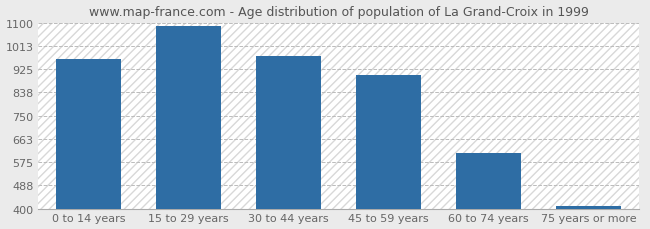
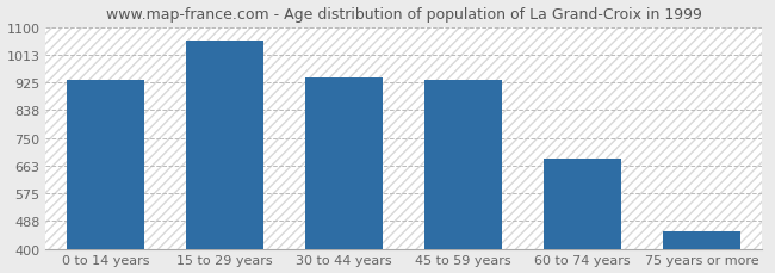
0 to 14 years: 962 -> 935
15 to 29 years: 1090 -> 1060
30 to 44 years: 975 -> 940
45 to 59 years: 905 -> 935
60 to 74 years: 610 -> 685
75 years or more: 408 -> 455
